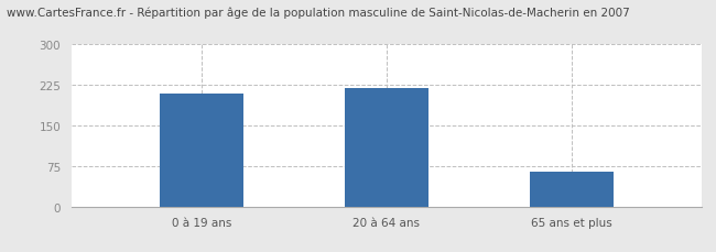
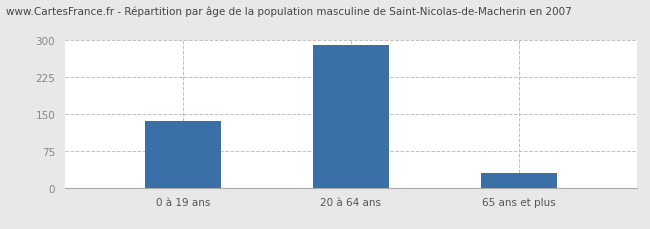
0 à 19 ans: 210 -> 136
20 à 64 ans: 220 -> 290
65 ans et plus: 65 -> 30
